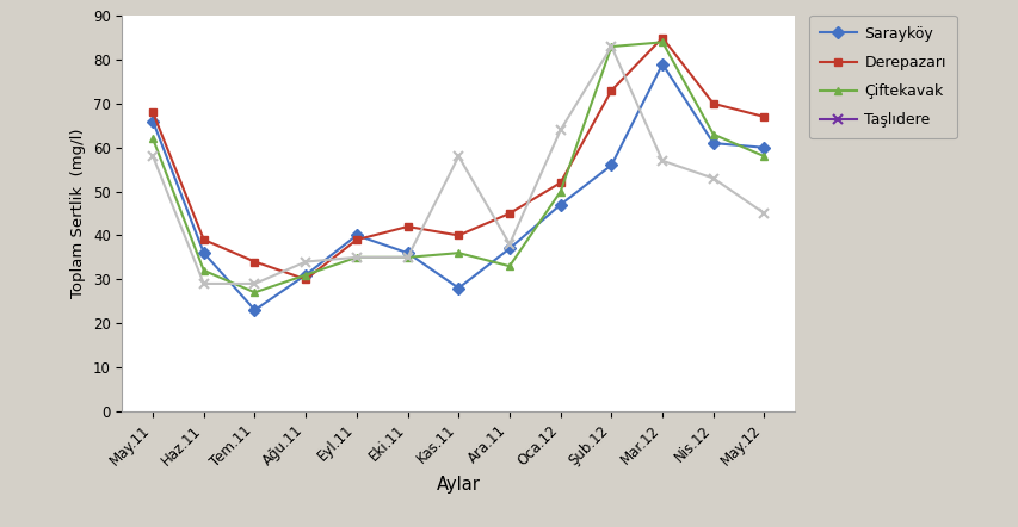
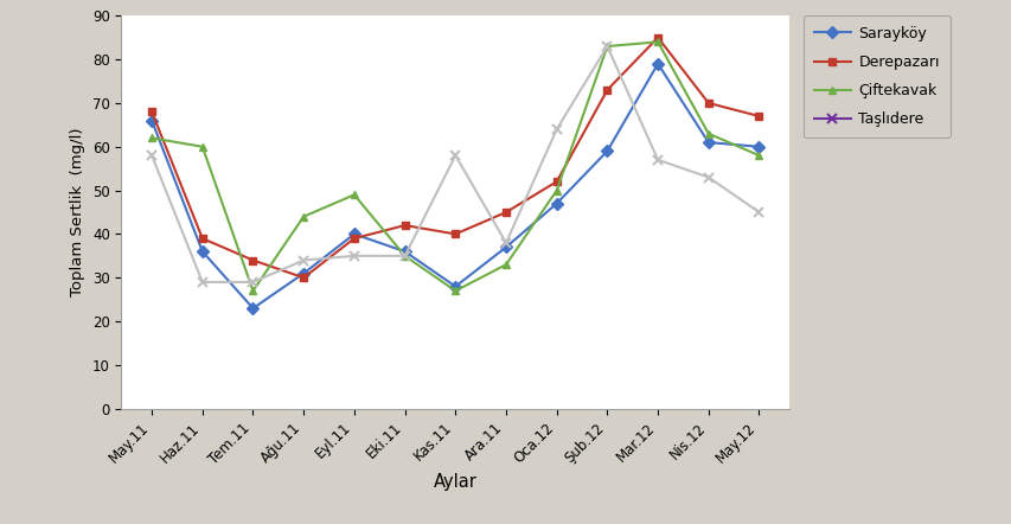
Çiftekavak/Haz.11: 32 -> 60
Çiftekavak/Ağu.11: 31 -> 44
Çiftekavak/Eyl.11: 35 -> 49
Çiftekavak/Kas.11: 36 -> 27
Sarayköy/Şub.12: 56 -> 59
